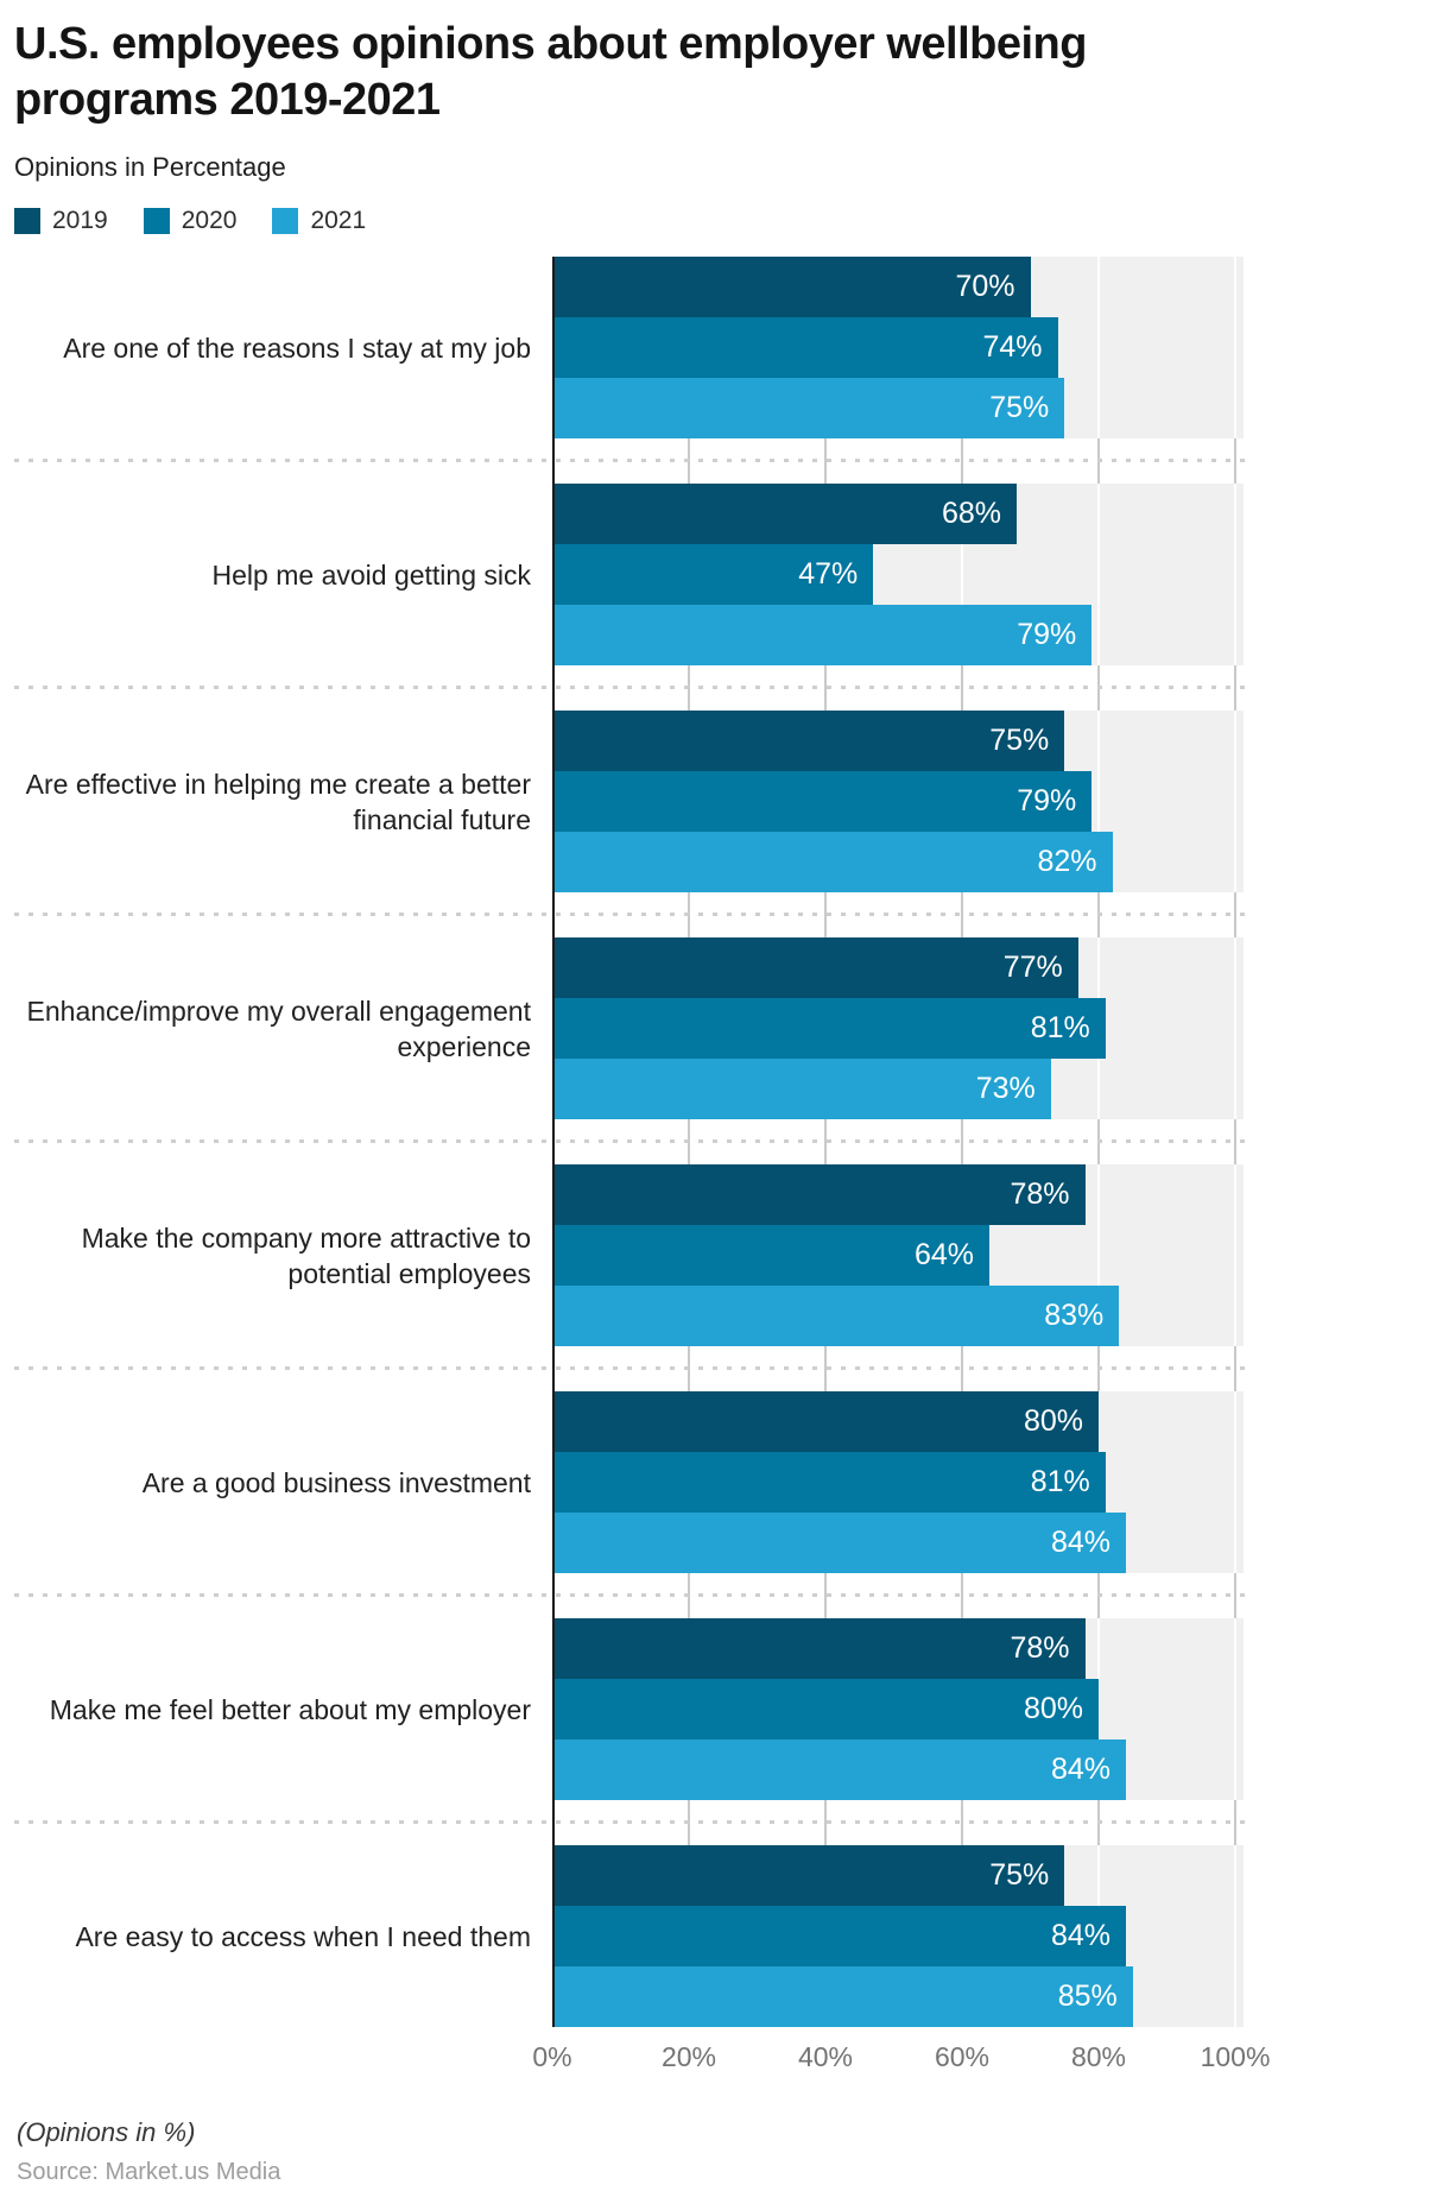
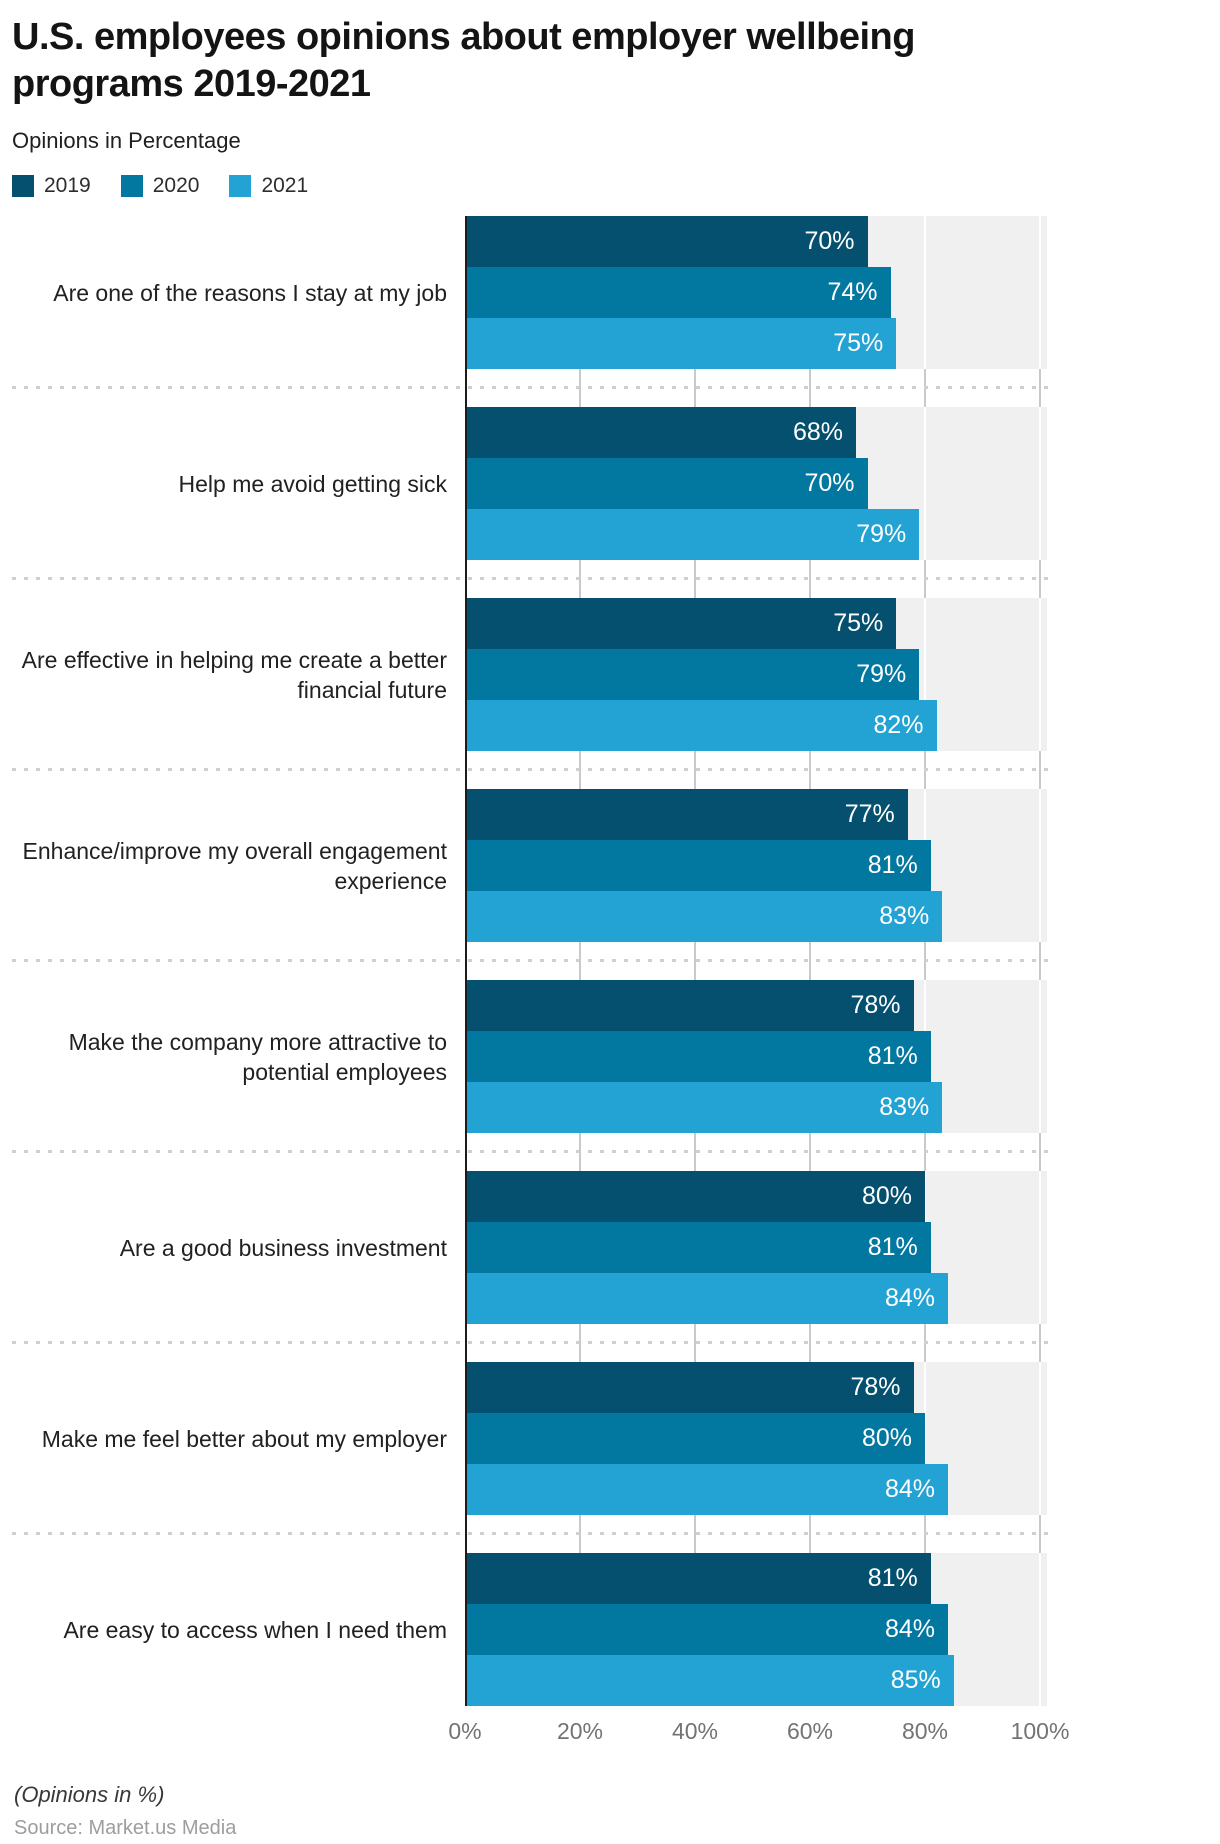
2020/Help me avoid getting sick: 47% -> 70%
2021/Enhance/improve my overall engagement experience: 73% -> 83%
2020/Make the company more attractive to potential employees: 64% -> 81%
2019/Are easy to access when I need them: 75% -> 81%
